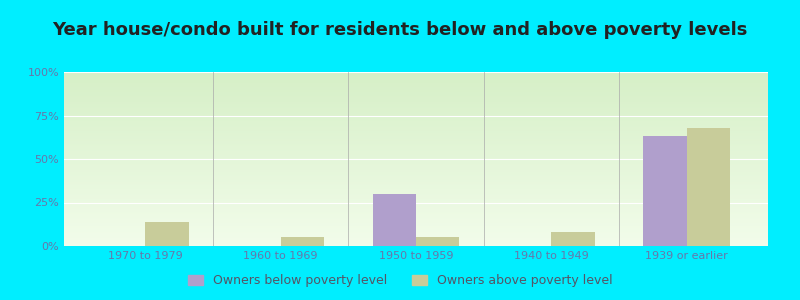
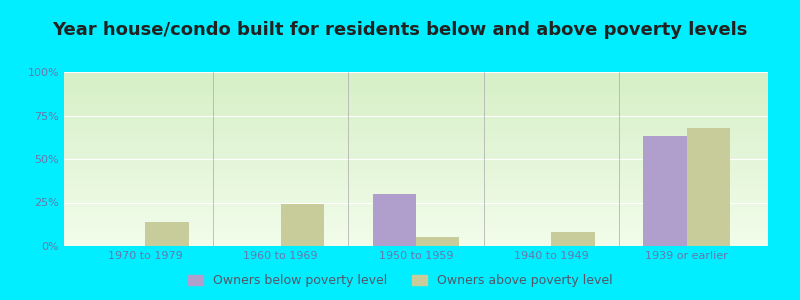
Owners above poverty level/1960 to 1969: 5% -> 24%
